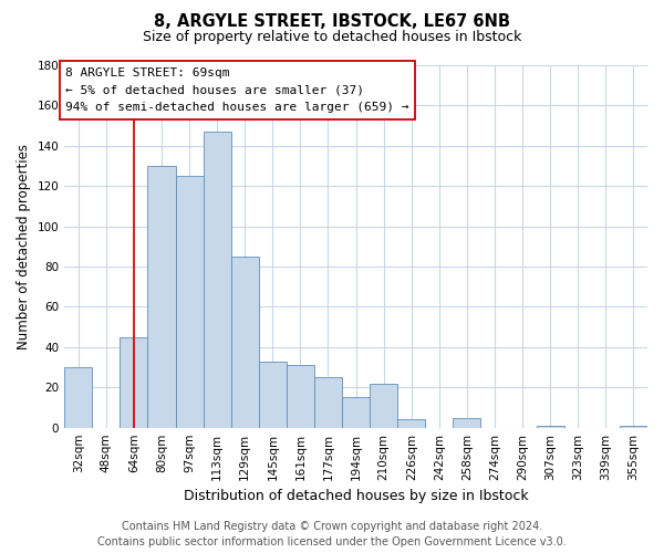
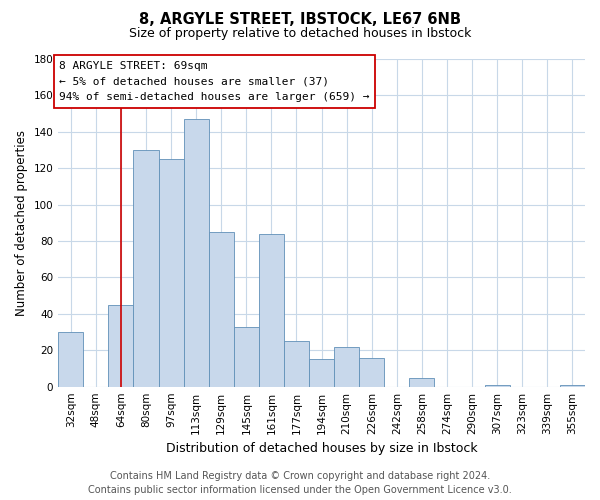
161sqm: 31 -> 84
226sqm: 4 -> 16
